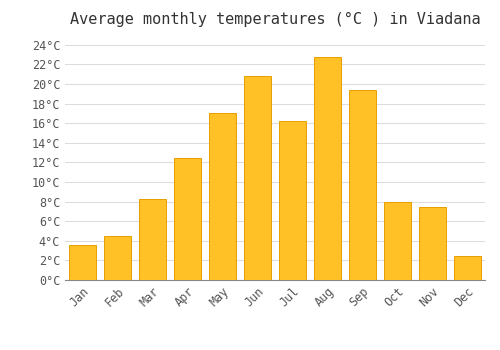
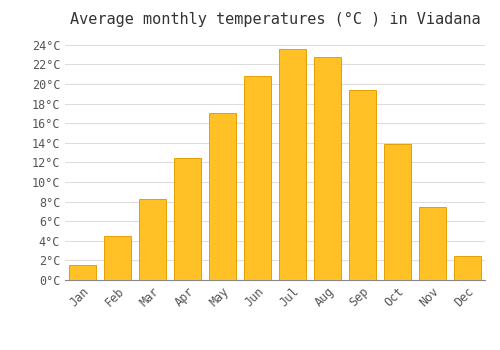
Jan: 3.6°C -> 1.5°C
Jul: 16.2°C -> 23.6°C
Oct: 8.0°C -> 13.9°C
